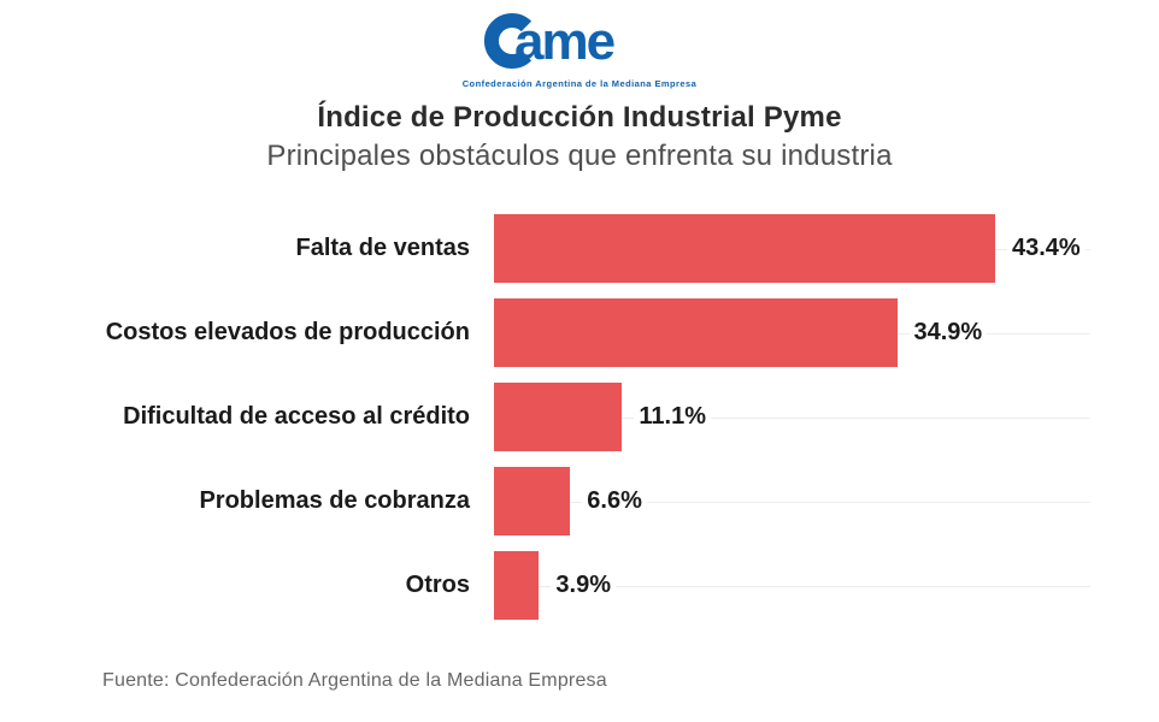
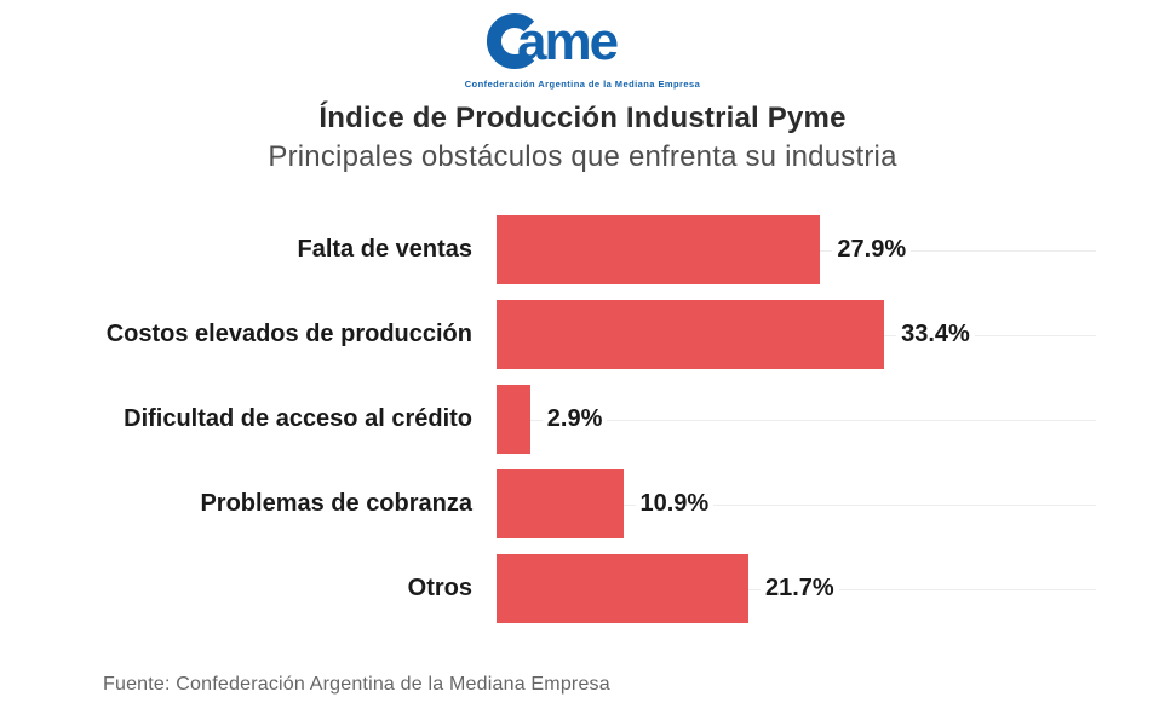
Falta de ventas: 43.4% -> 27.9%
Costos elevados de producción: 34.9% -> 33.4%
Dificultad de acceso al crédito: 11.1% -> 2.9%
Problemas de cobranza: 6.6% -> 10.9%
Otros: 3.9% -> 21.7%
